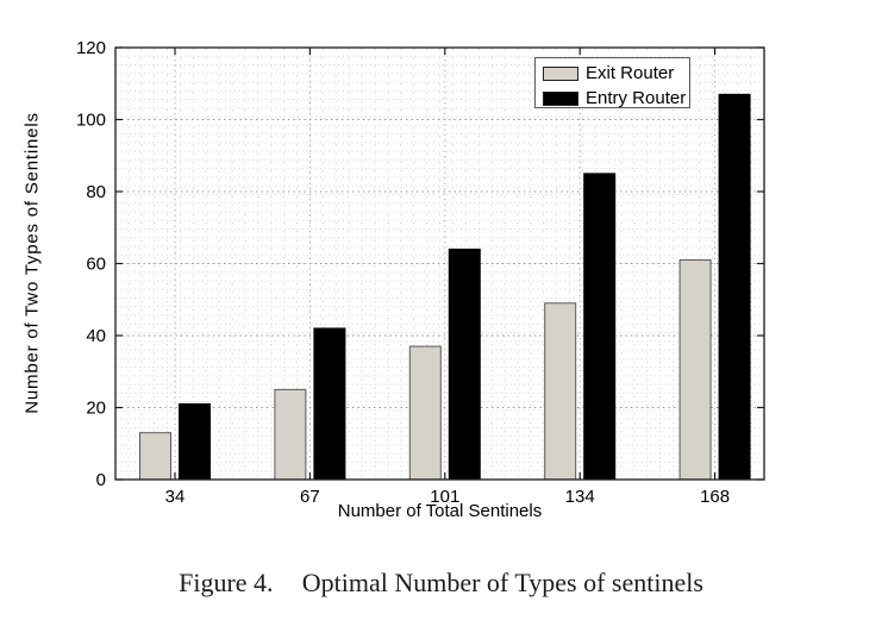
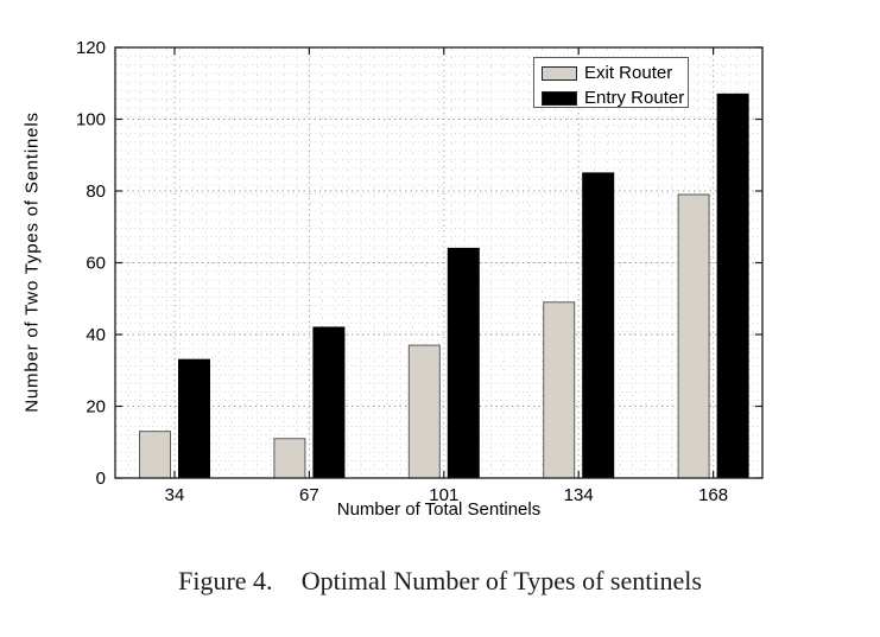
Entry Router/34: 21 -> 33
Exit Router/67: 25 -> 11
Exit Router/168: 61 -> 79
